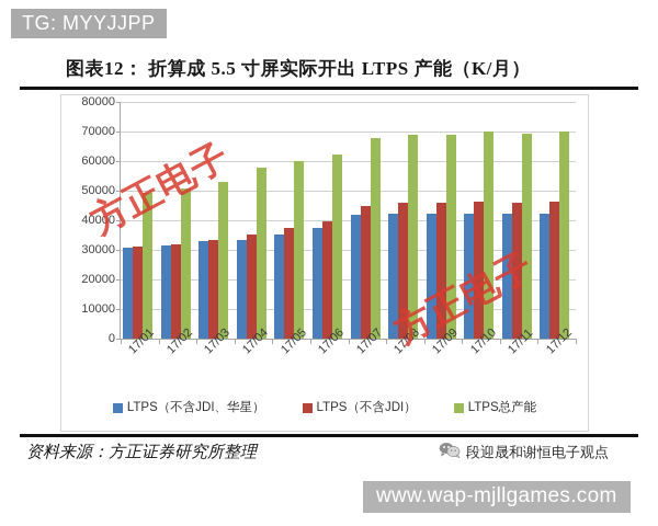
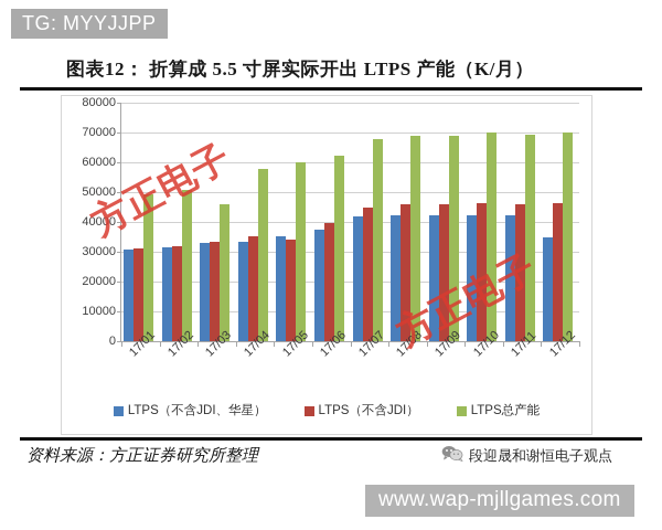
LTPS总产能/17/03: 53000 -> 46000
LTPS（不含JDI）/17/05: 37000 -> 34000
LTPS（不含JDI、华星）/17/12: 42000 -> 35000
